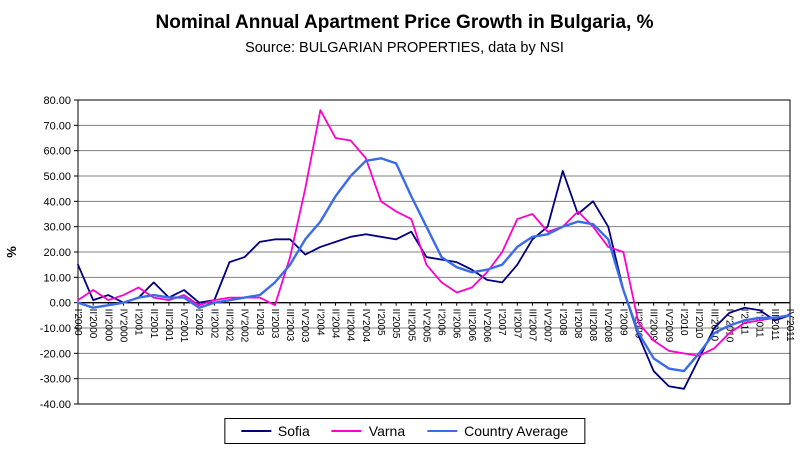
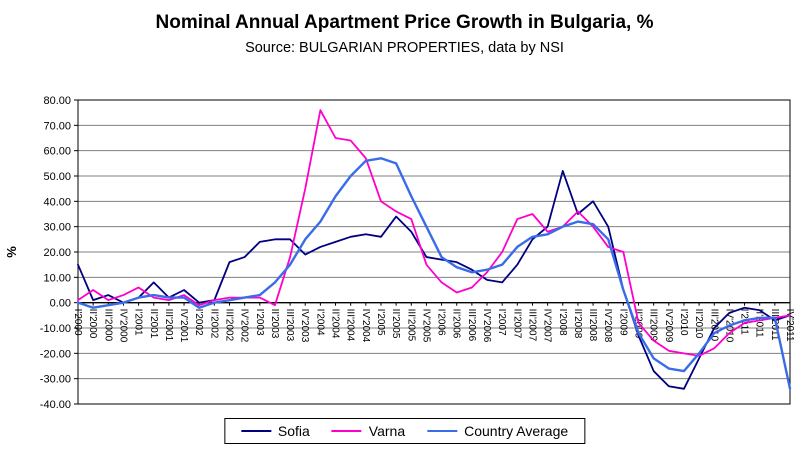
Sofia/II'2005: 25 -> 34
Country Average/IV'2011: -5 -> -34
